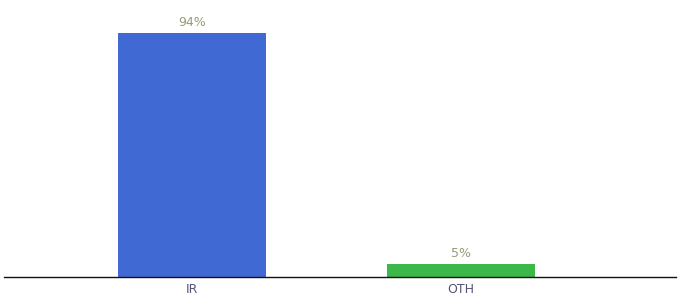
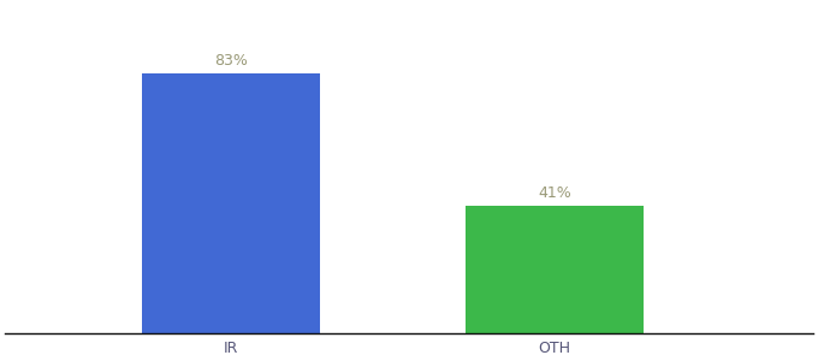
IR: 94% -> 83%
OTH: 5% -> 41%
